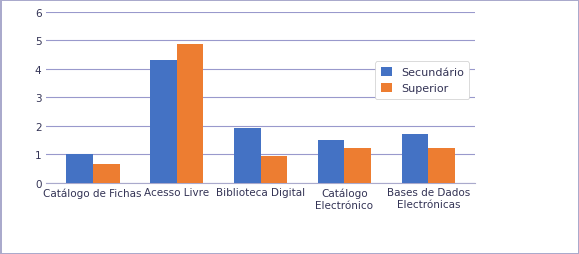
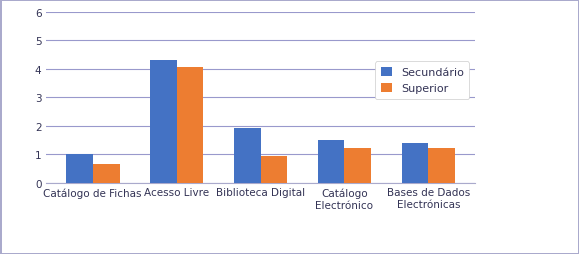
Superior/Acesso Livre: 4.85 -> 4.05
Secundário/Bases de Dados Electrónicas: 1.7 -> 1.4
